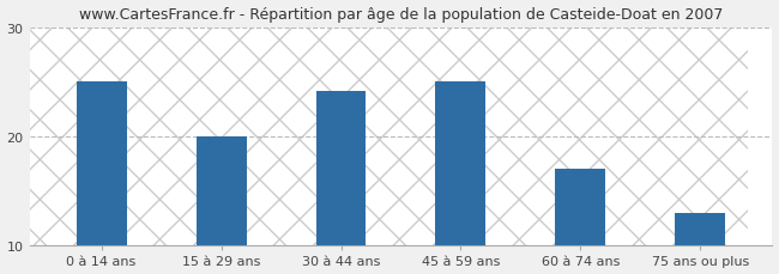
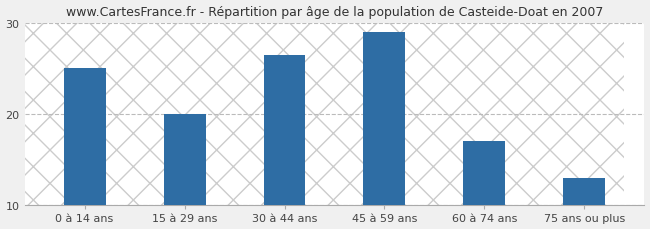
30 à 44 ans: 24.2 -> 26.5
45 à 59 ans: 25.0 -> 29.0
